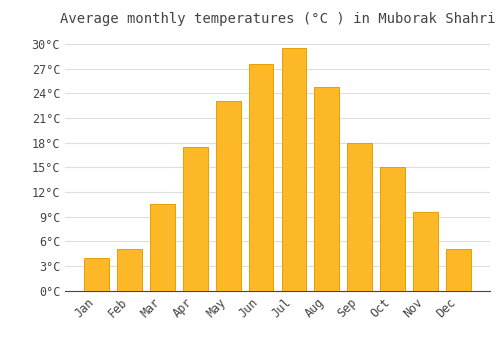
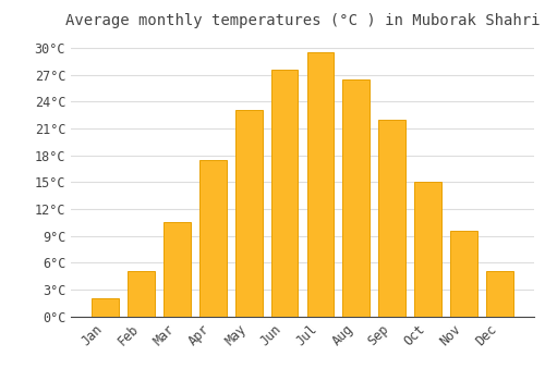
Jan: 4.0°C -> 2.0°C
Aug: 24.8°C -> 26.5°C
Sep: 18.0°C -> 22.0°C
